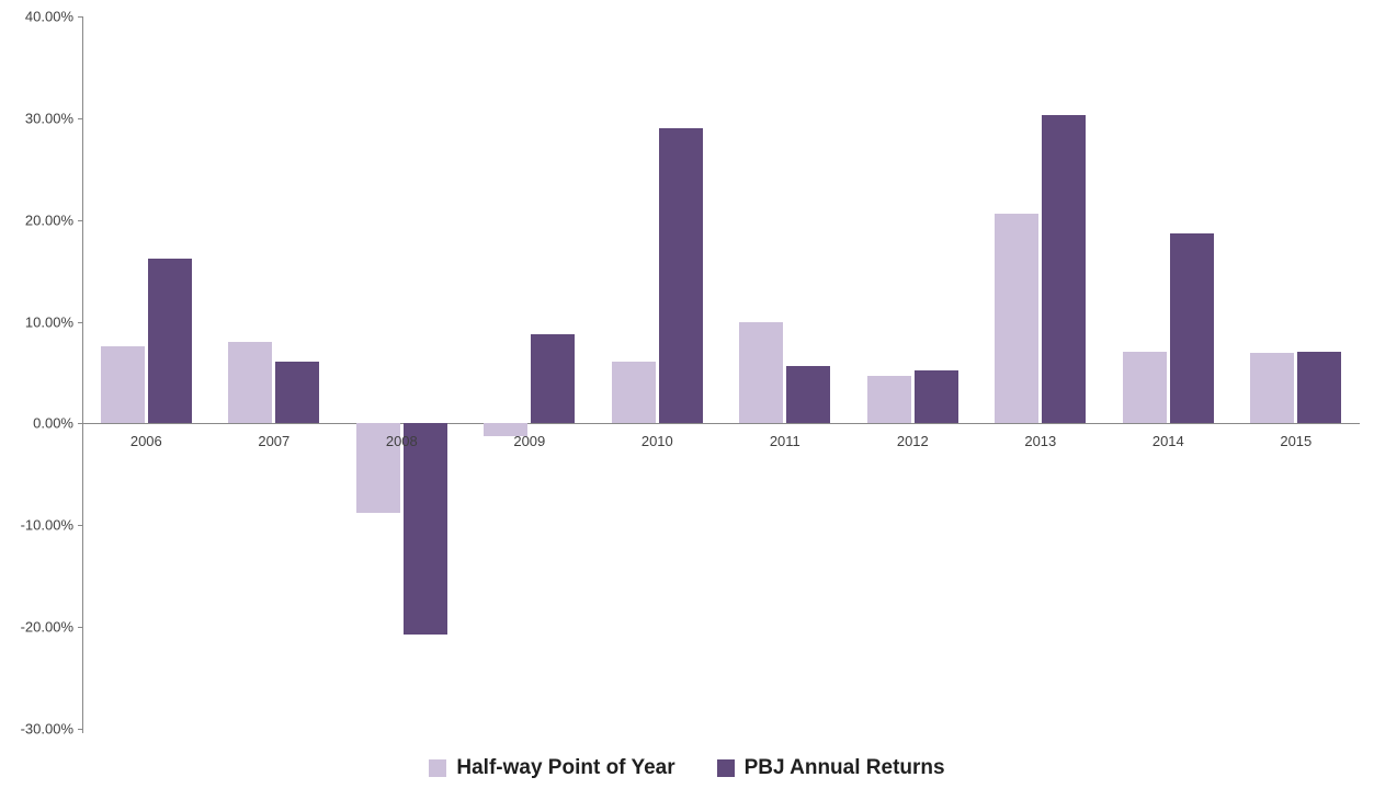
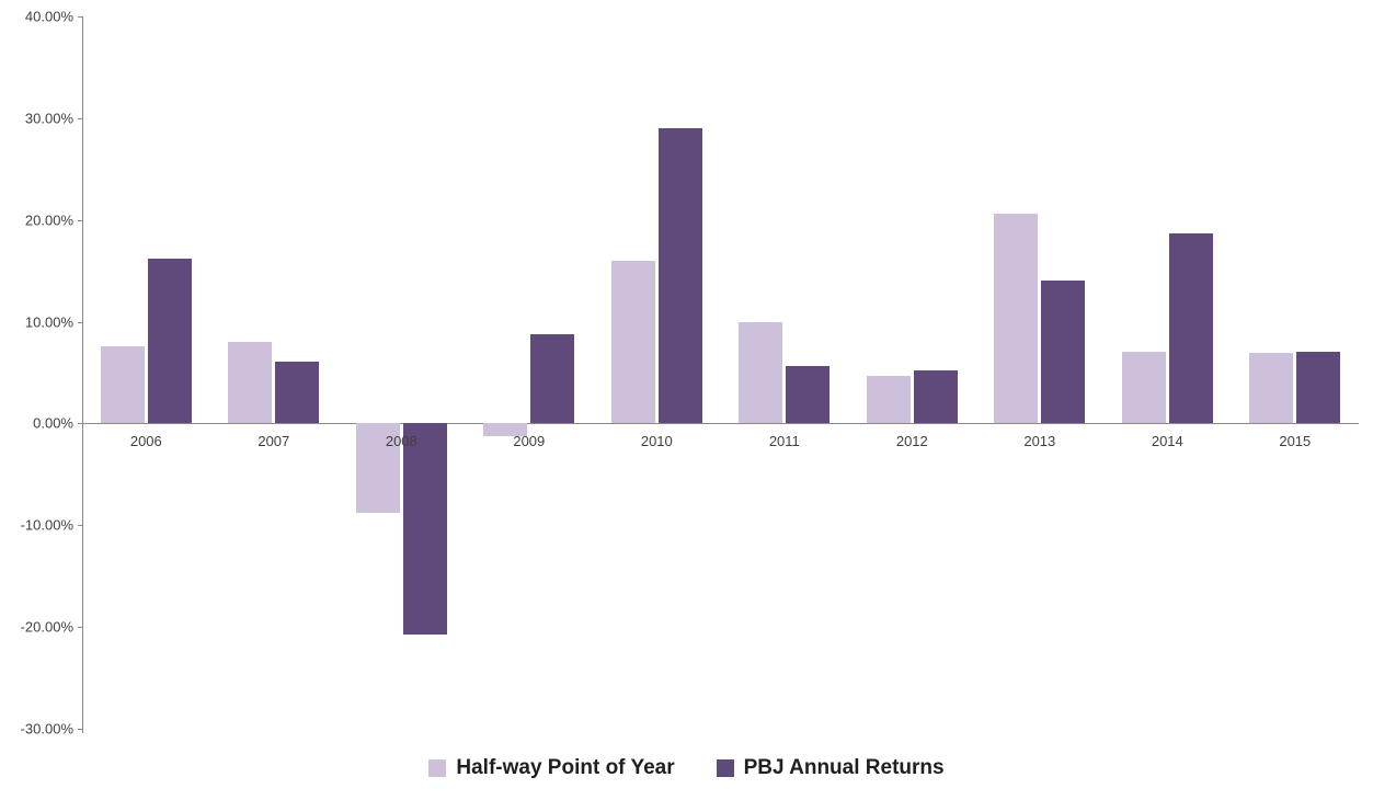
Half-way Point of Year/2010: 6% -> 16%
PBJ Annual Returns/2013: 30% -> 14%
